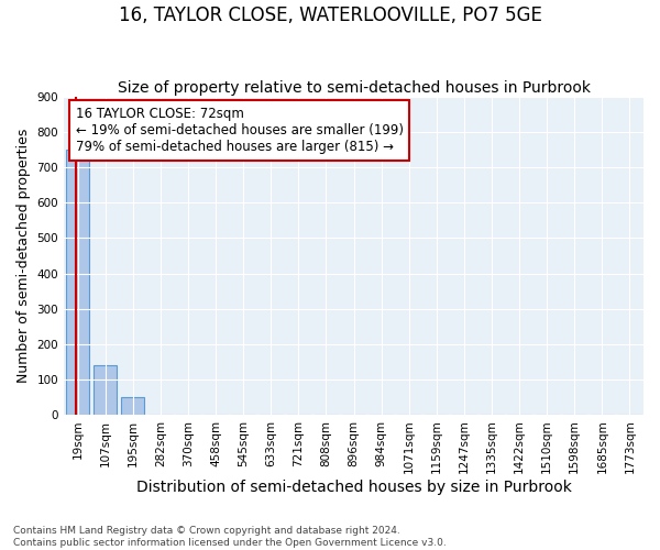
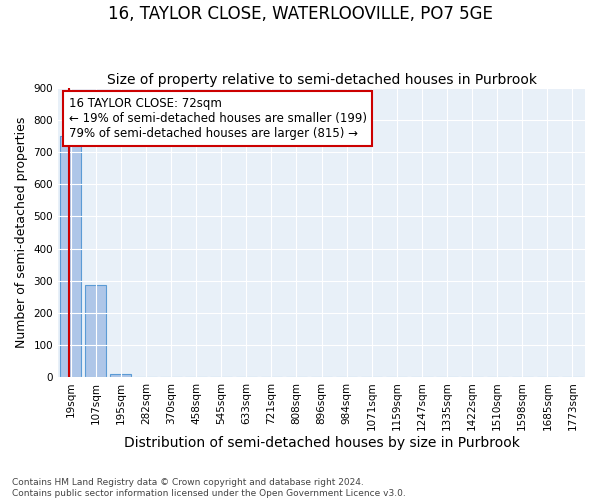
107sqm: 140 -> 285
195sqm: 50 -> 10
